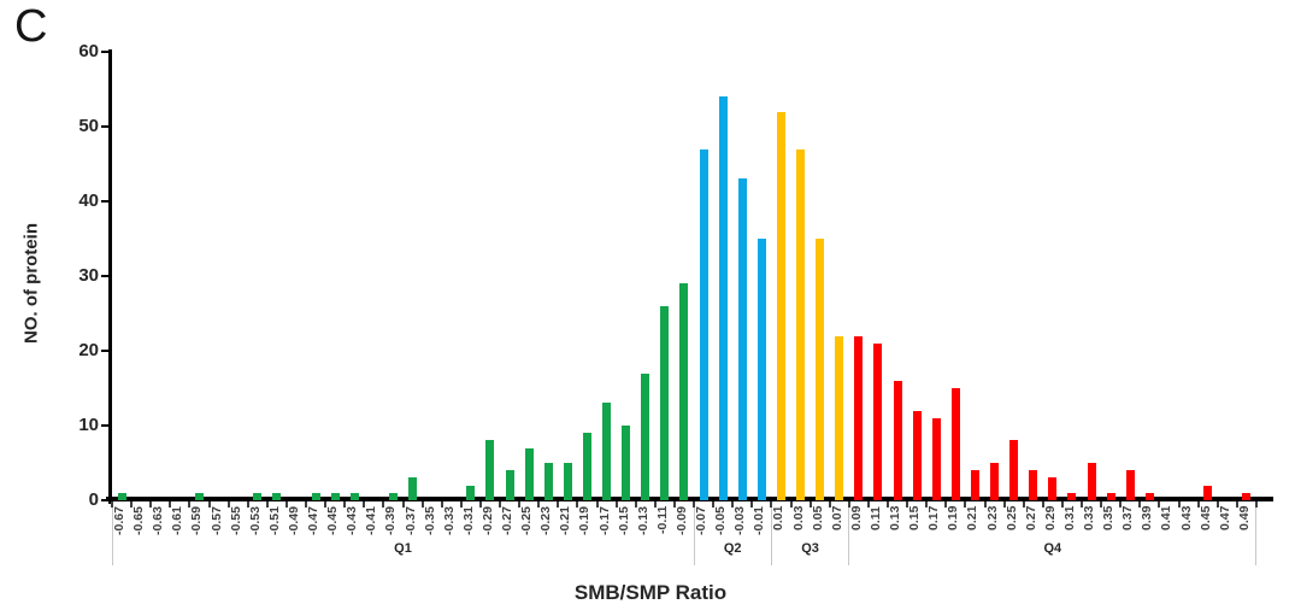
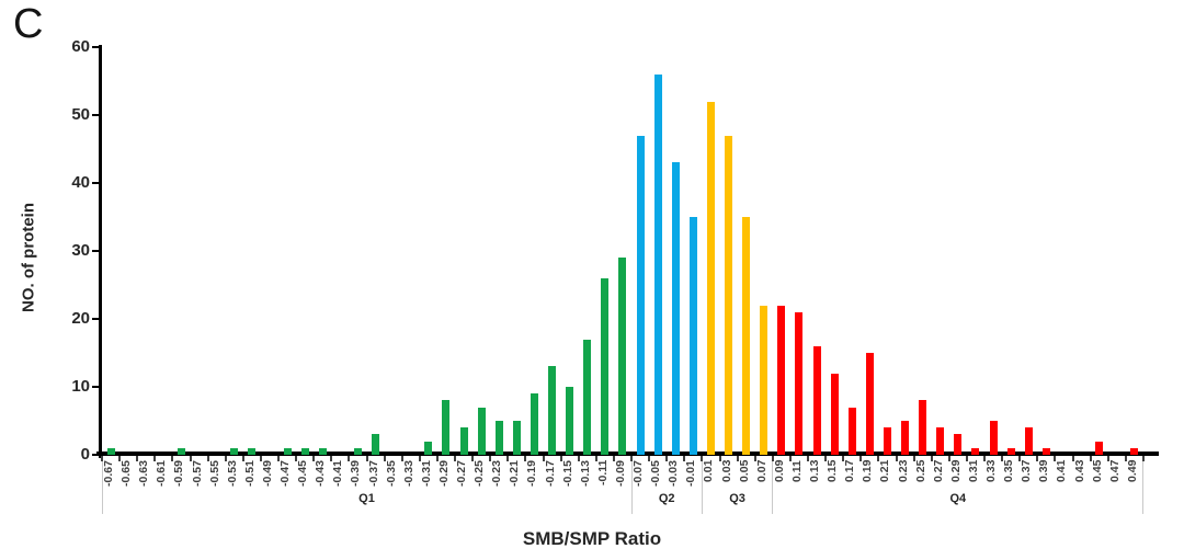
-0.05: 54 -> 56
0.17: 11 -> 7
